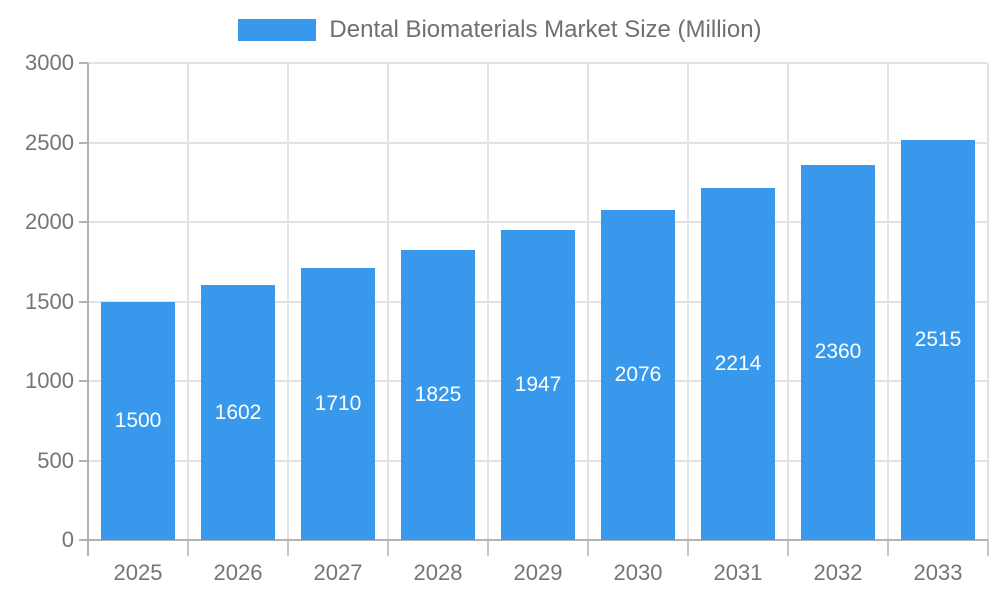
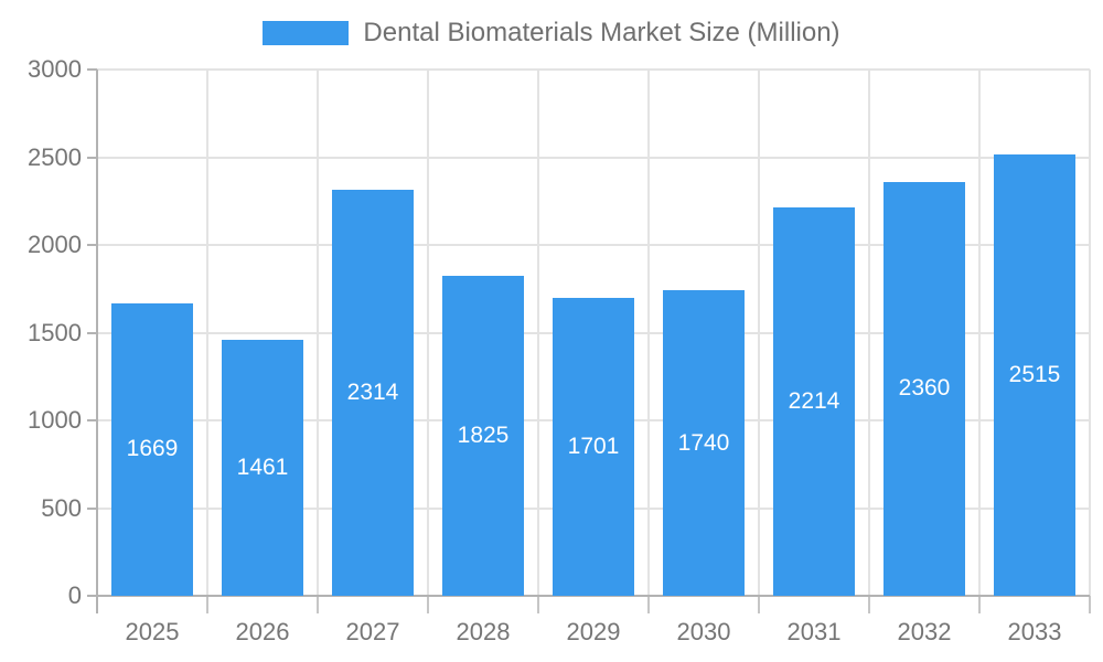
2025: 1500 -> 1669
2026: 1602 -> 1461
2027: 1710 -> 2314
2029: 1947 -> 1701
2030: 2076 -> 1740
